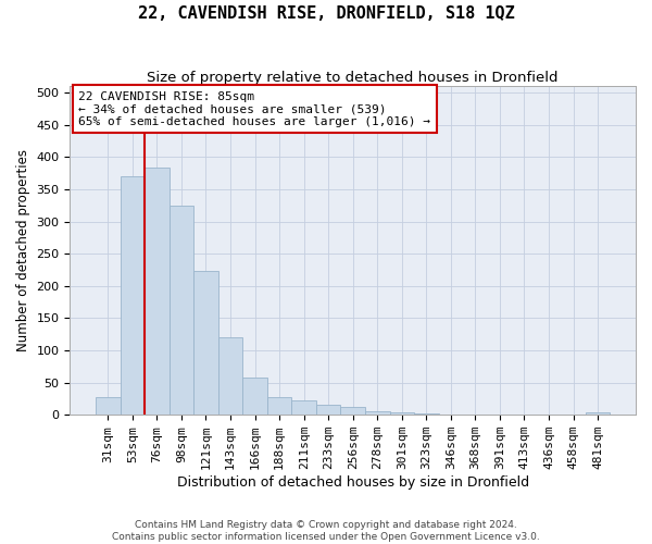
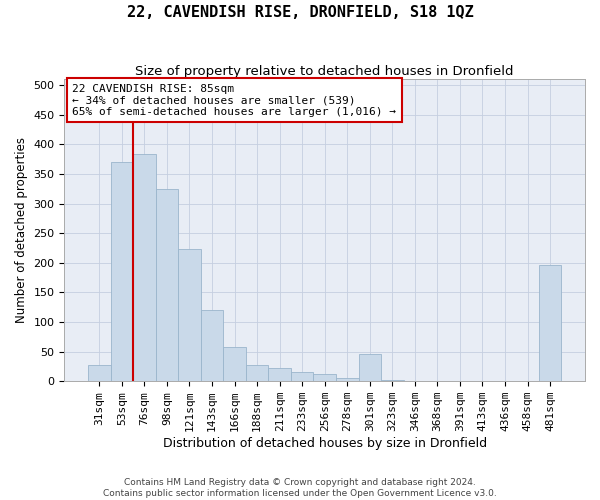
301sqm: 4 -> 46
481sqm: 4 -> 196
